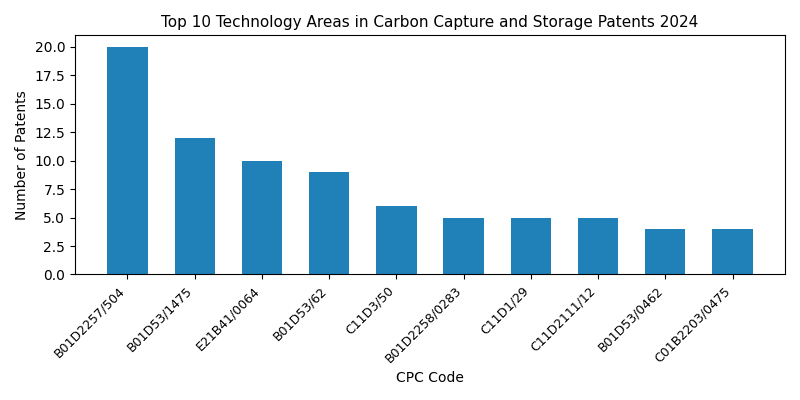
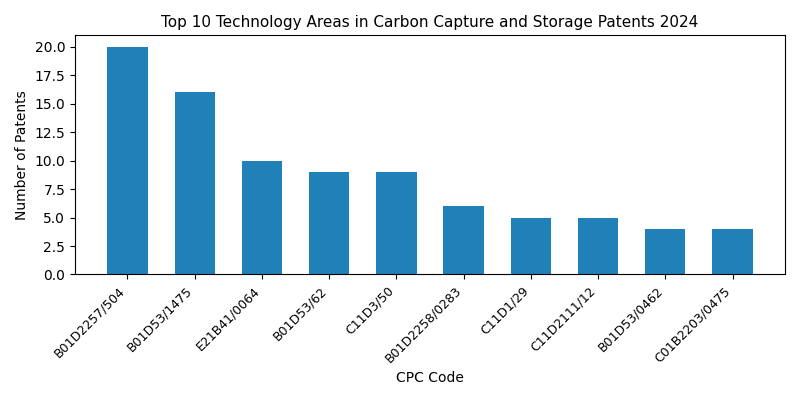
B01D53/1475: 12 -> 16
C11D3/50: 6 -> 9
B01D2258/0283: 5 -> 6
